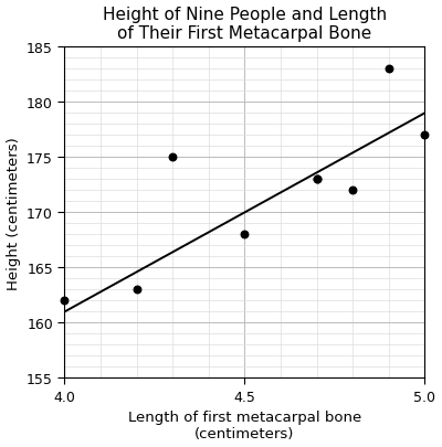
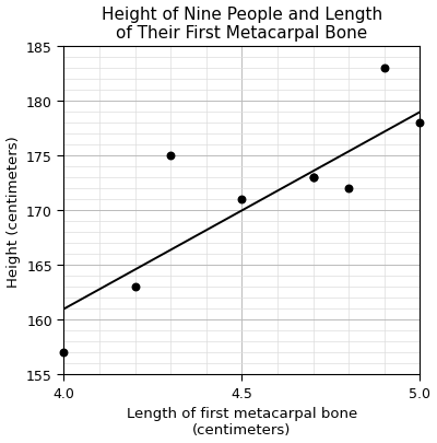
4.0: 162 -> 157
4.5: 168 -> 171
5.0: 177 -> 178
